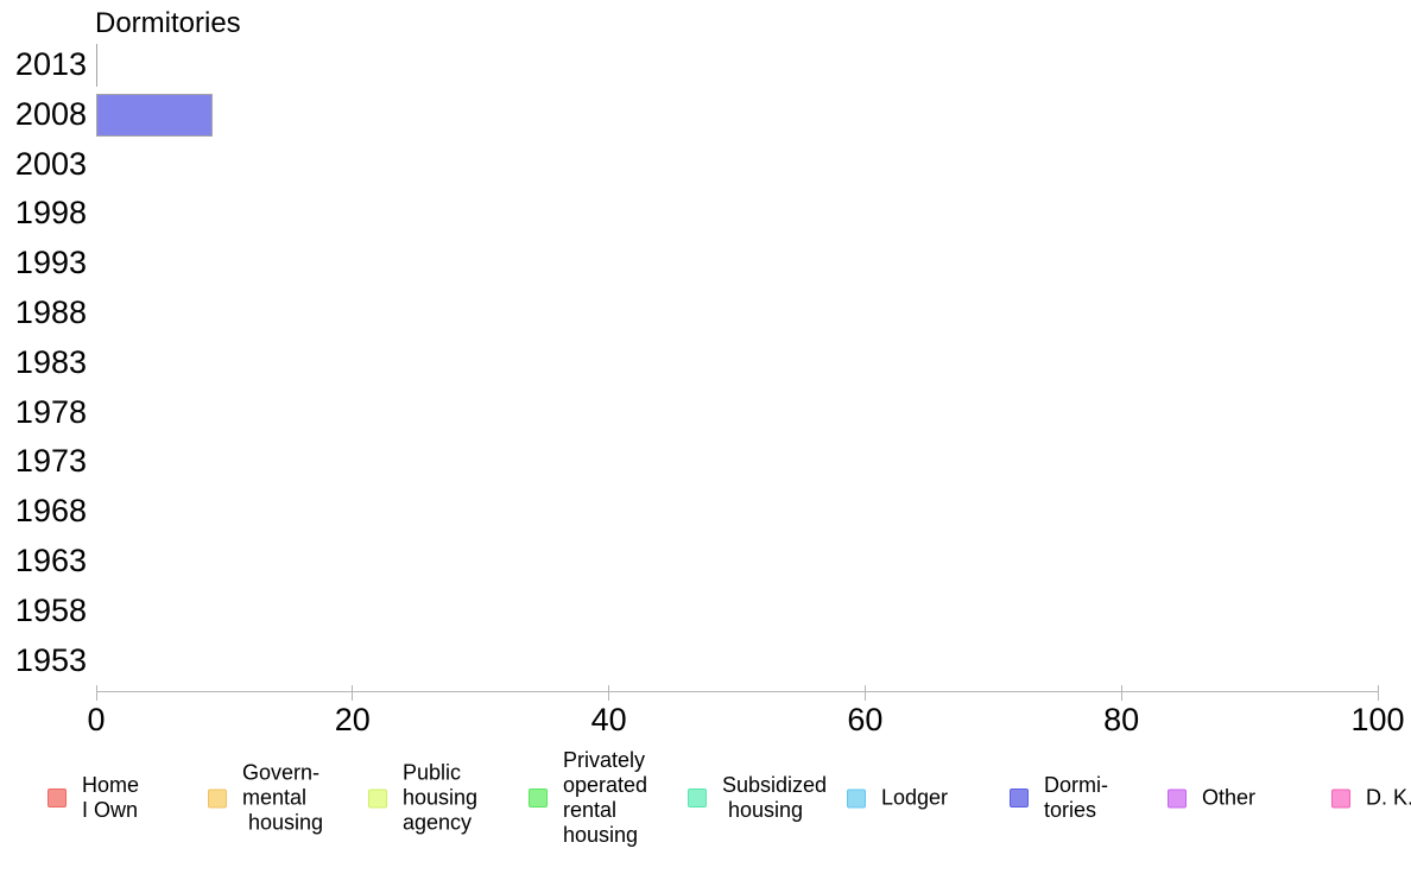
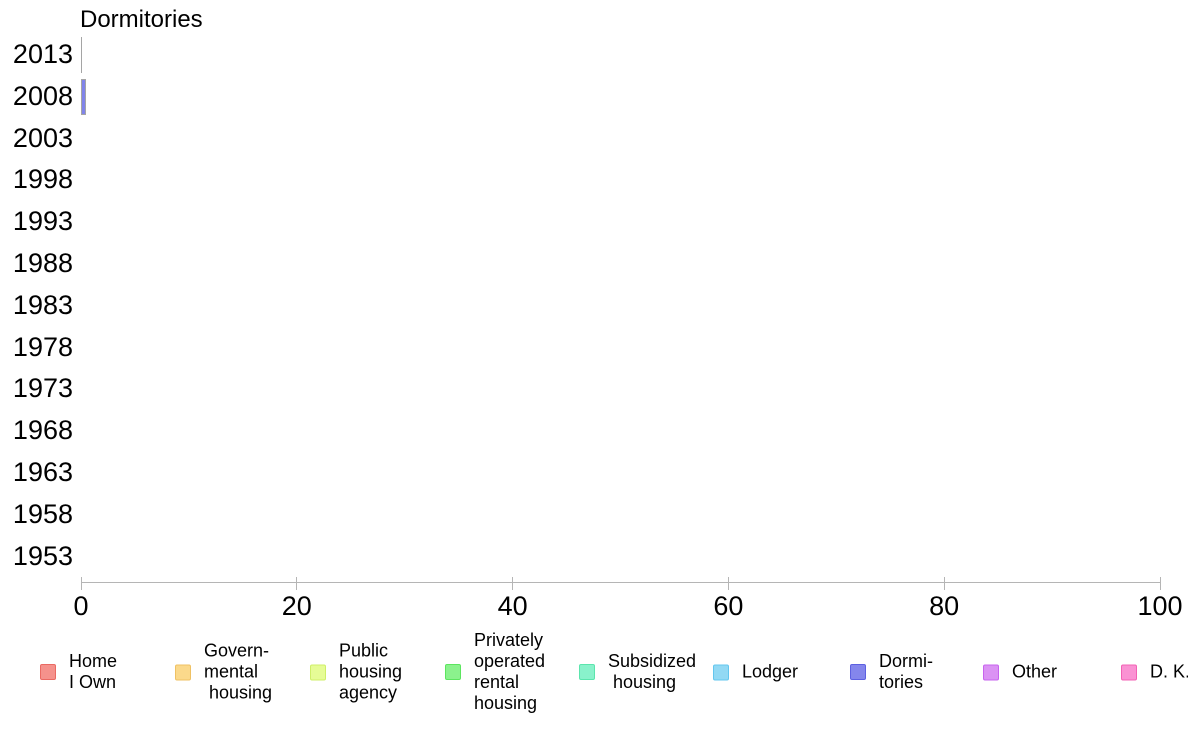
2008: 9.1 -> 0.5
